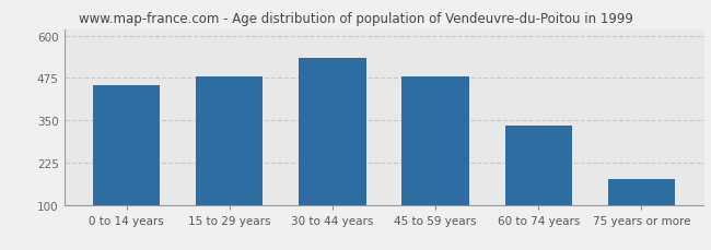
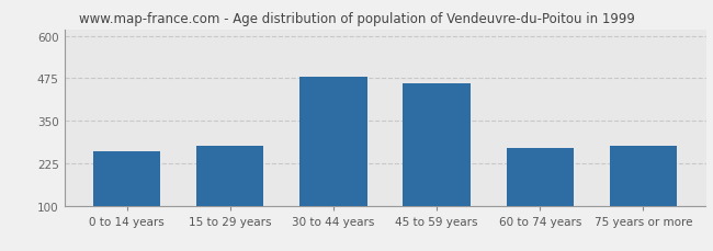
0 to 14 years: 455 -> 260
15 to 29 years: 480 -> 275
30 to 44 years: 535 -> 480
45 to 59 years: 480 -> 460
60 to 74 years: 335 -> 270
75 years or more: 175 -> 275
